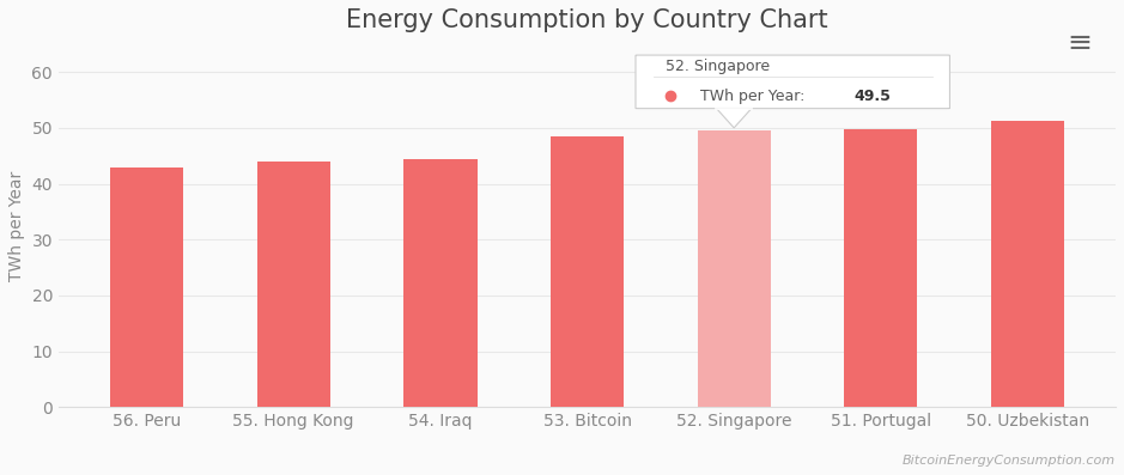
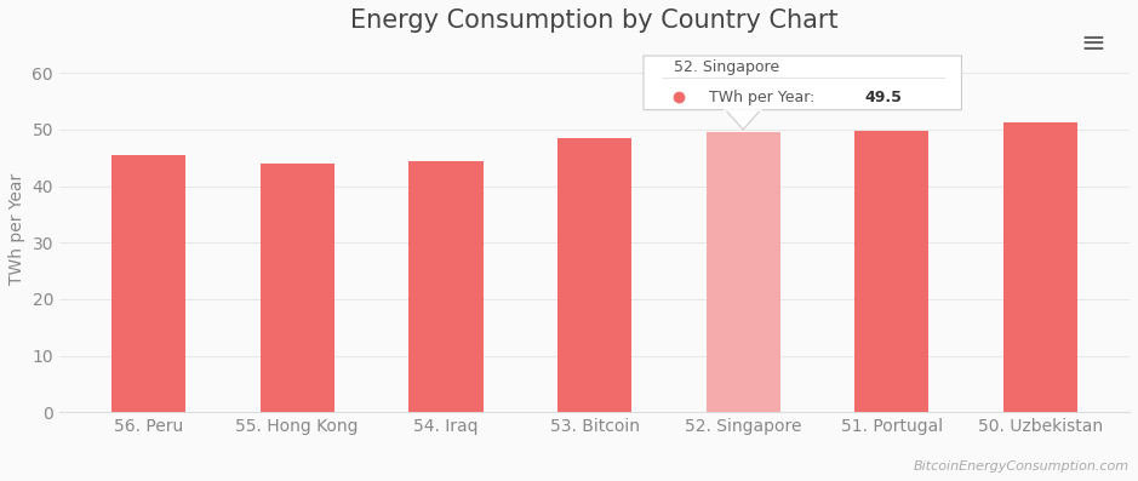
56. Peru: 43.0 -> 45.5
